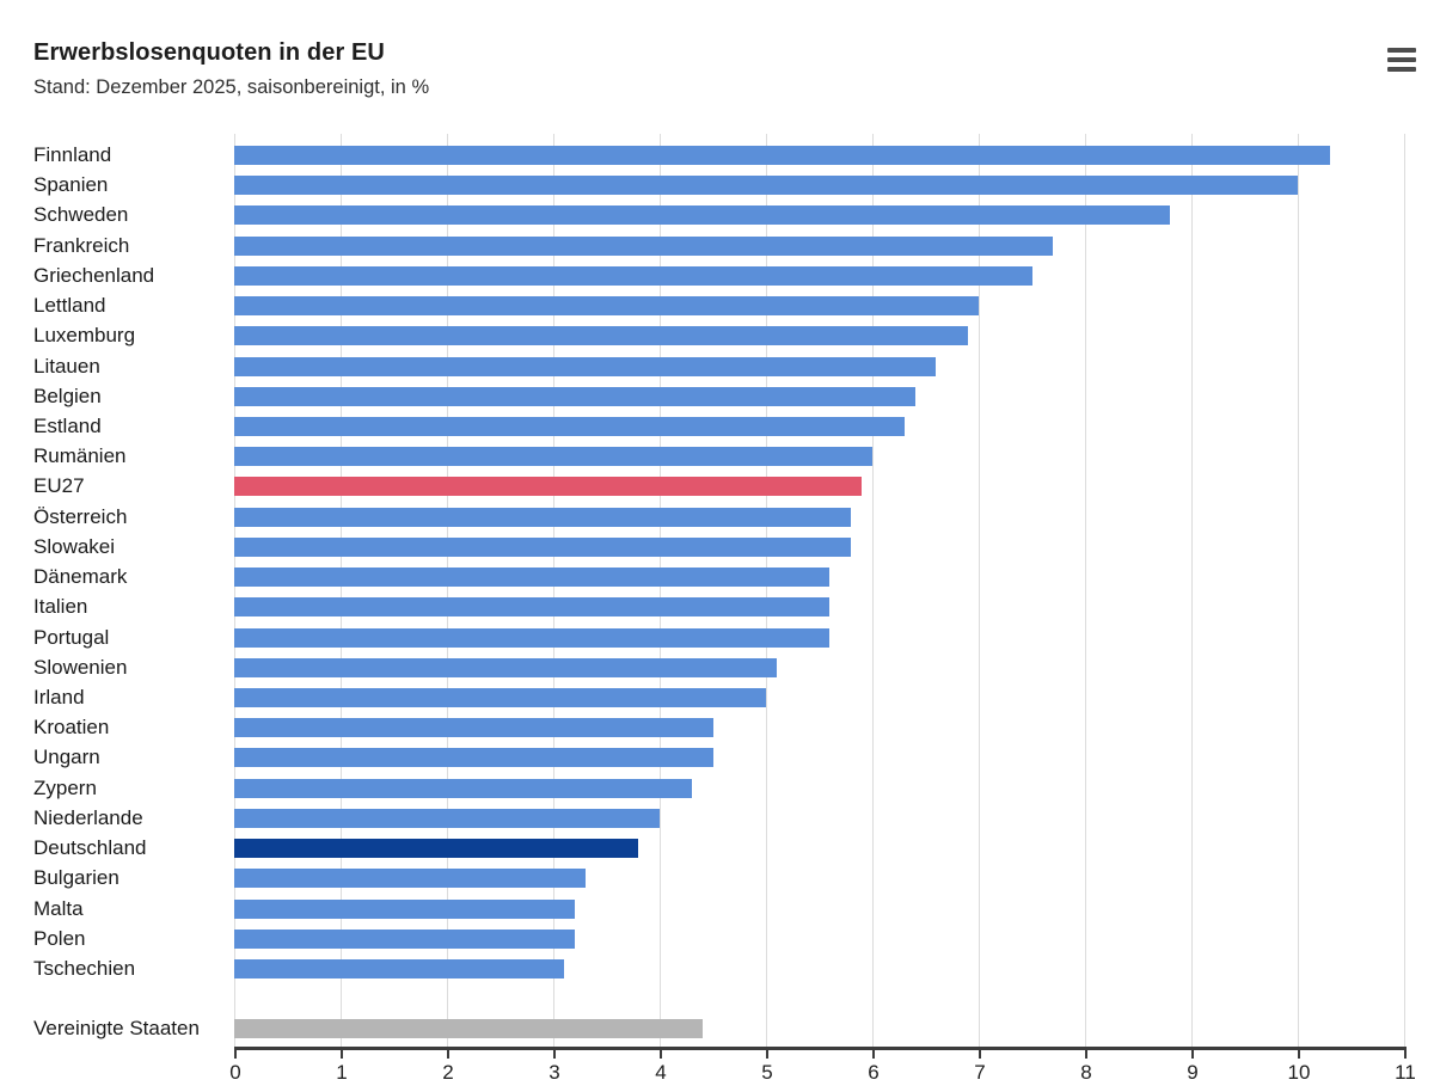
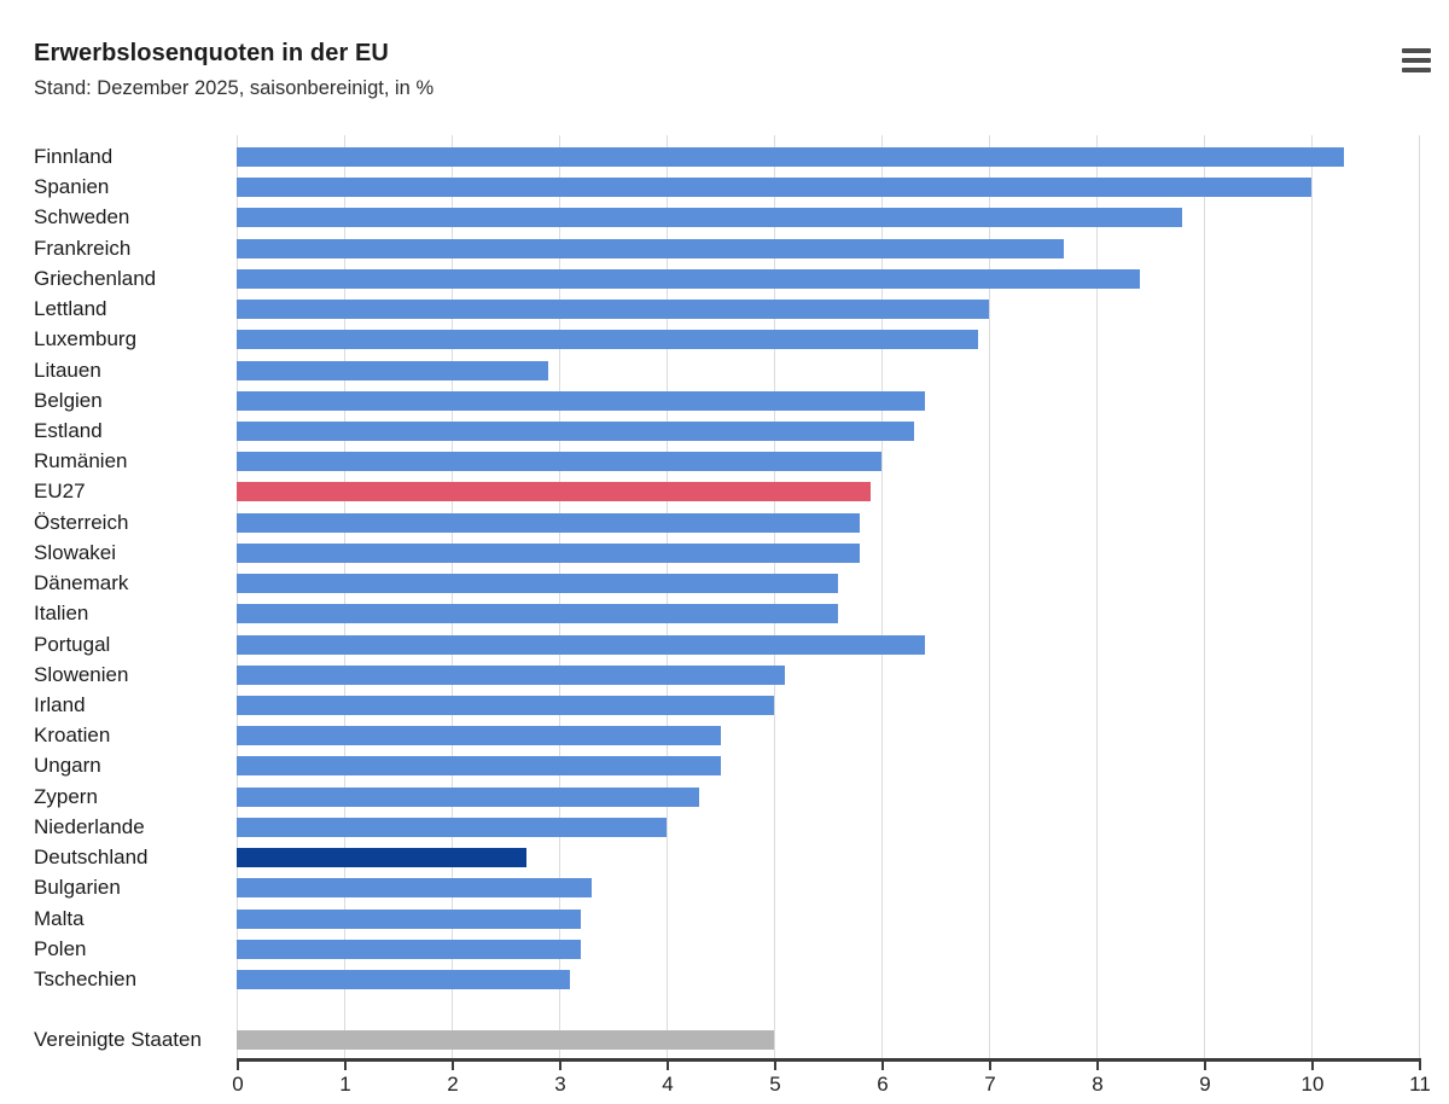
Griechenland: 7.5 -> 8.4
Litauen: 6.6 -> 2.9
Portugal: 5.6 -> 6.4
Deutschland: 3.8 -> 2.7
Vereinigte Staaten: 4.4 -> 5.0
